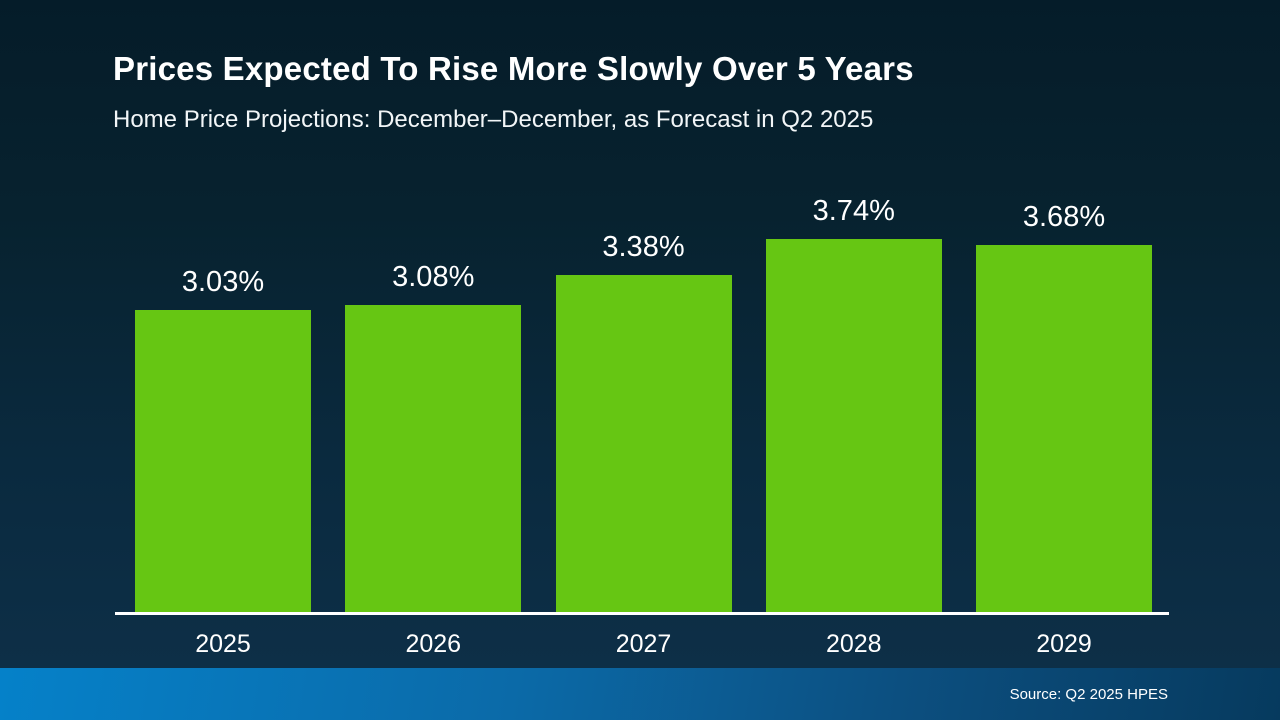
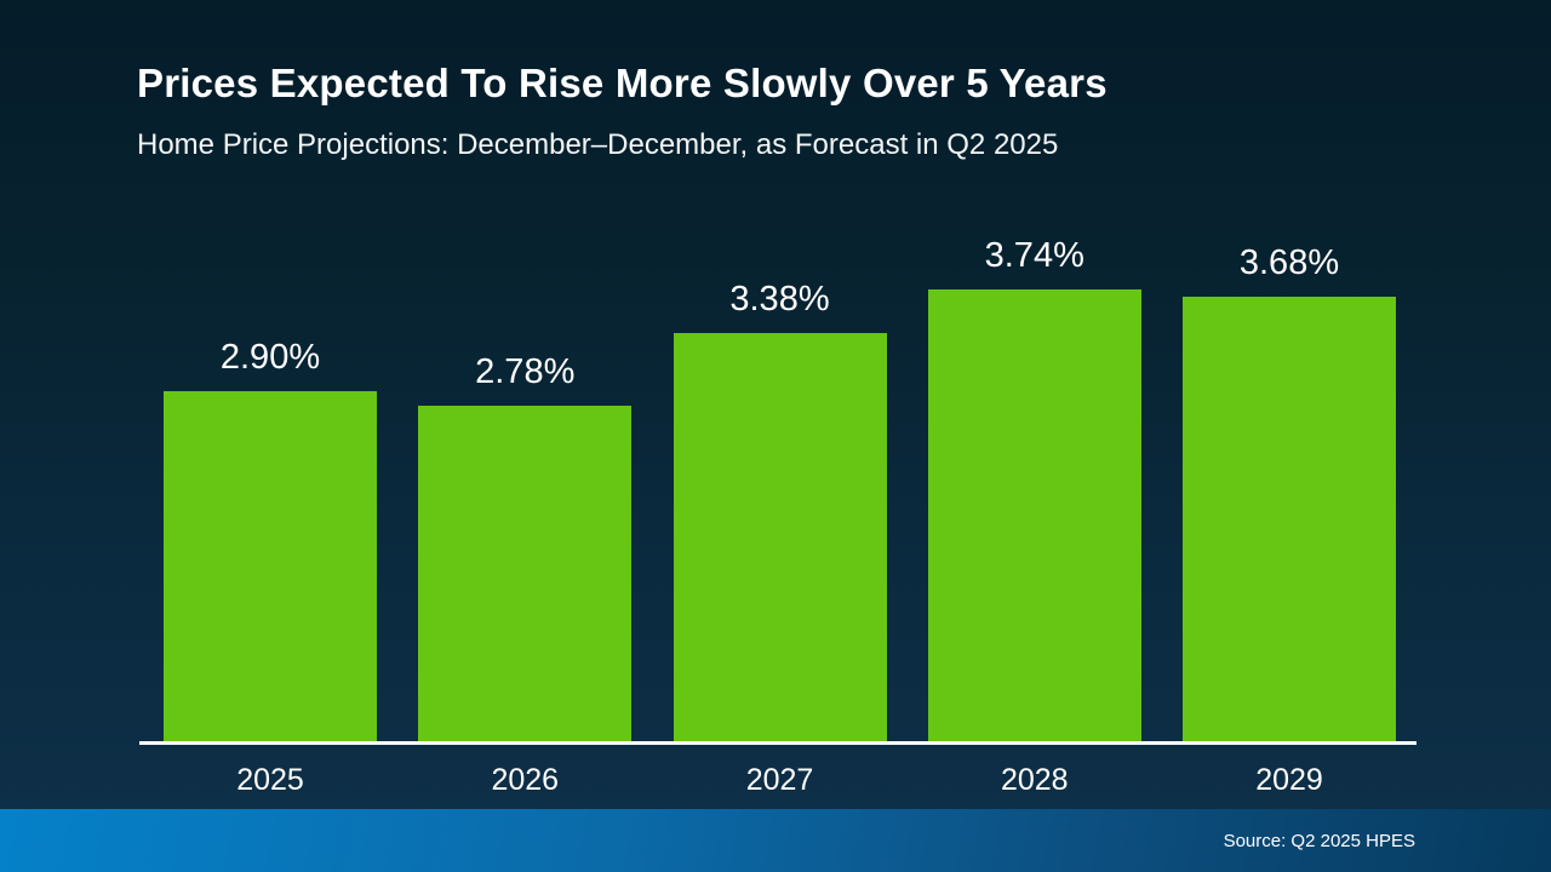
2025: 3.03% -> 2.90%
2026: 3.08% -> 2.78%
